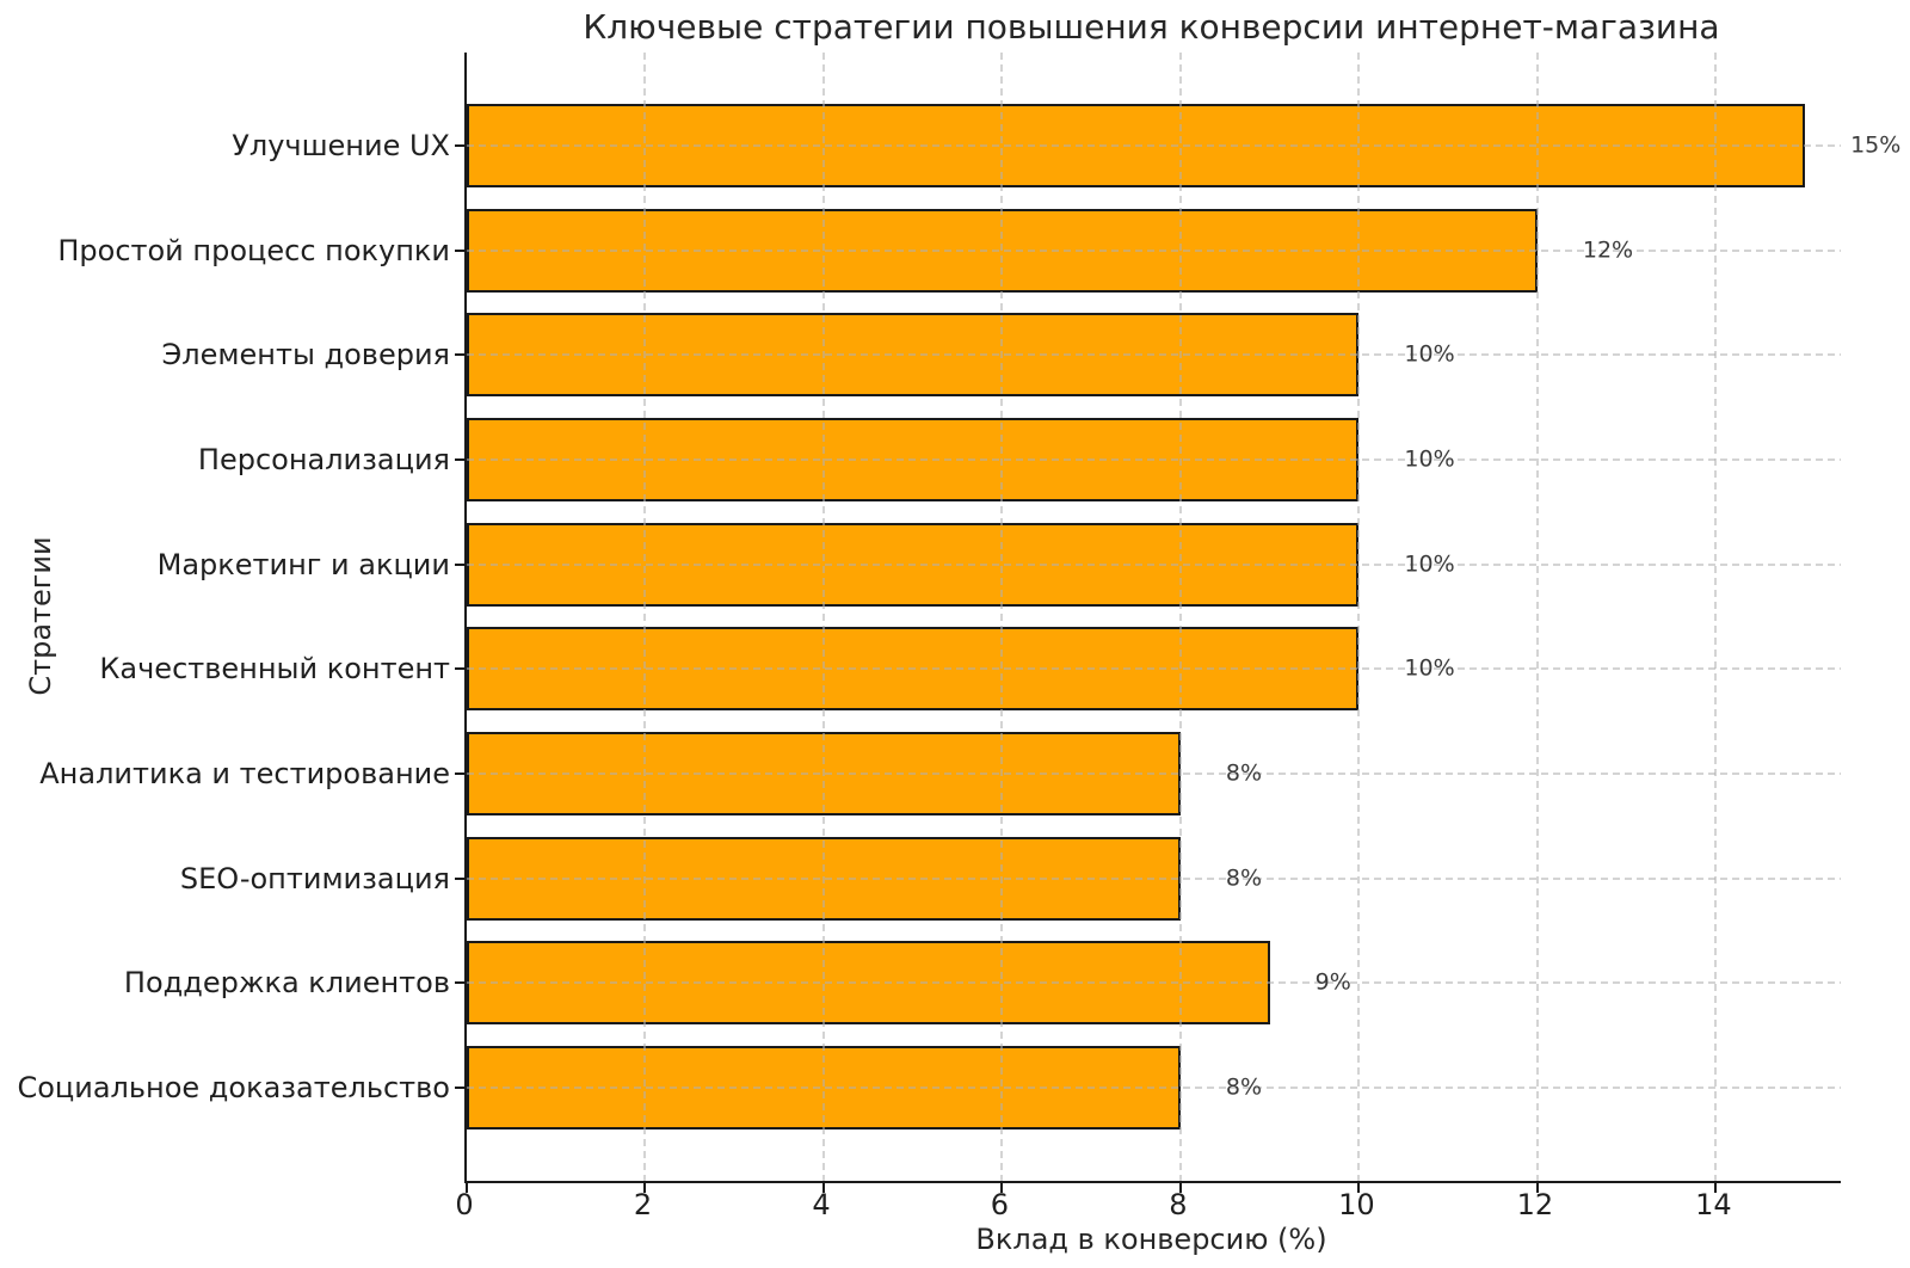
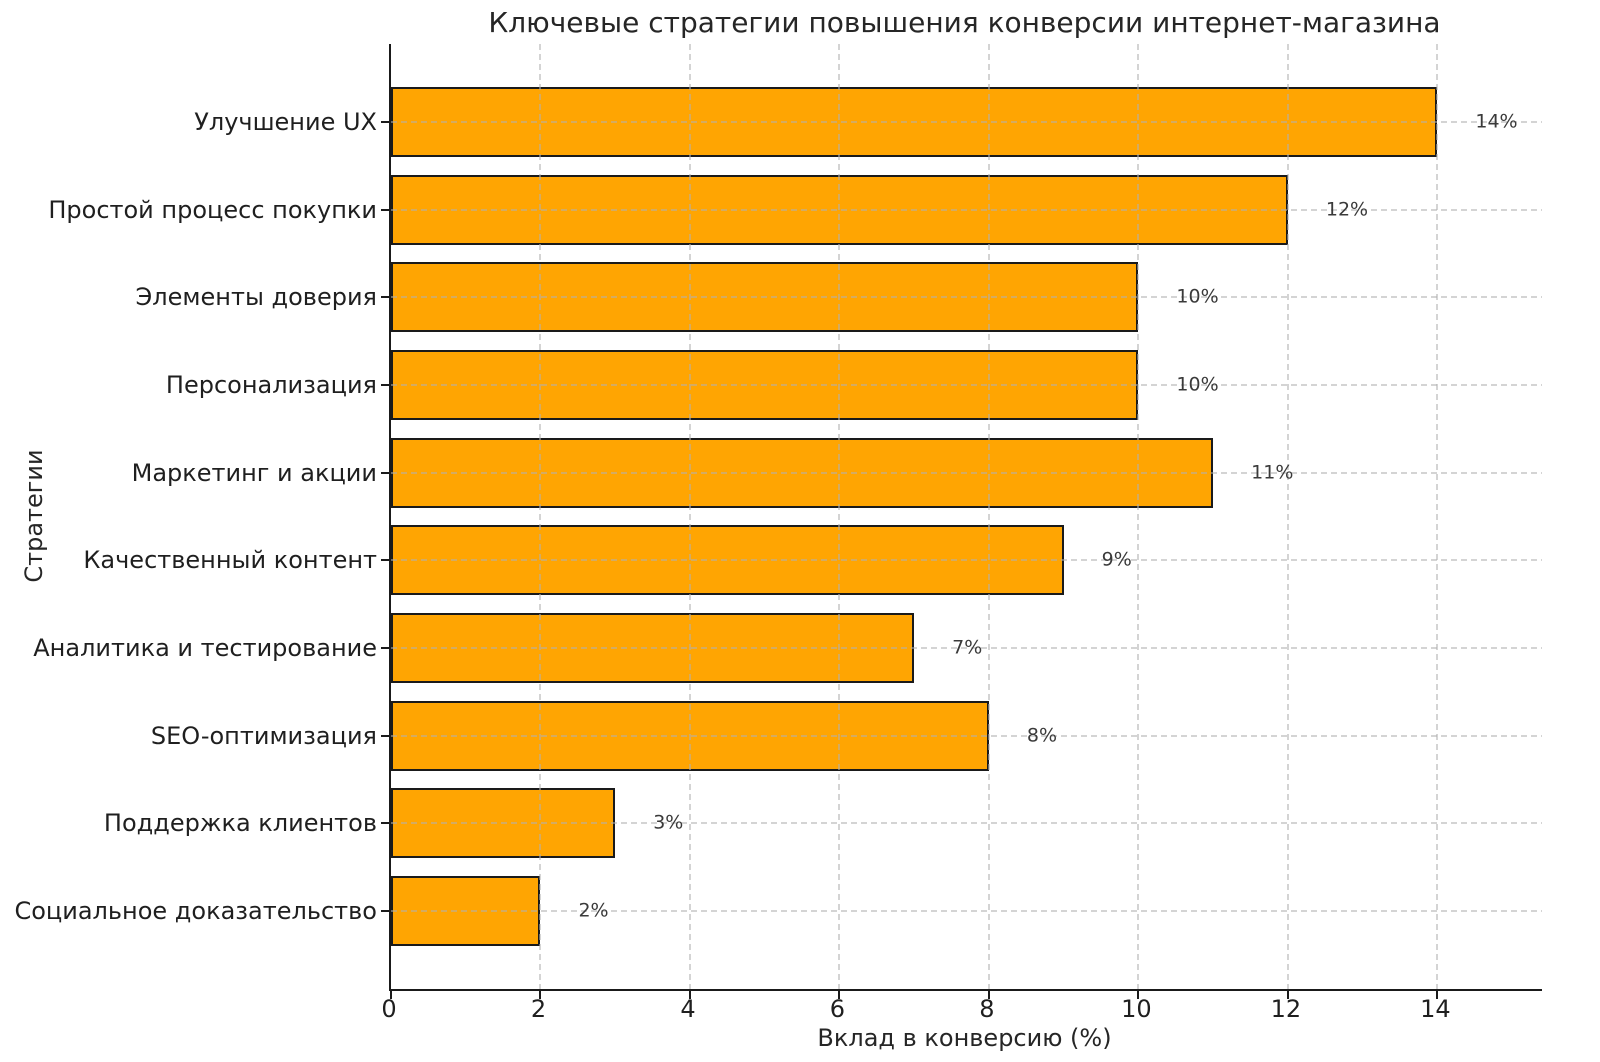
Улучшение UX: 15% -> 14%
Маркетинг и акции: 10% -> 11%
Качественный контент: 10% -> 9%
Аналитика и тестирование: 8% -> 7%
Поддержка клиентов: 9% -> 3%
Социальное доказательство: 8% -> 2%
